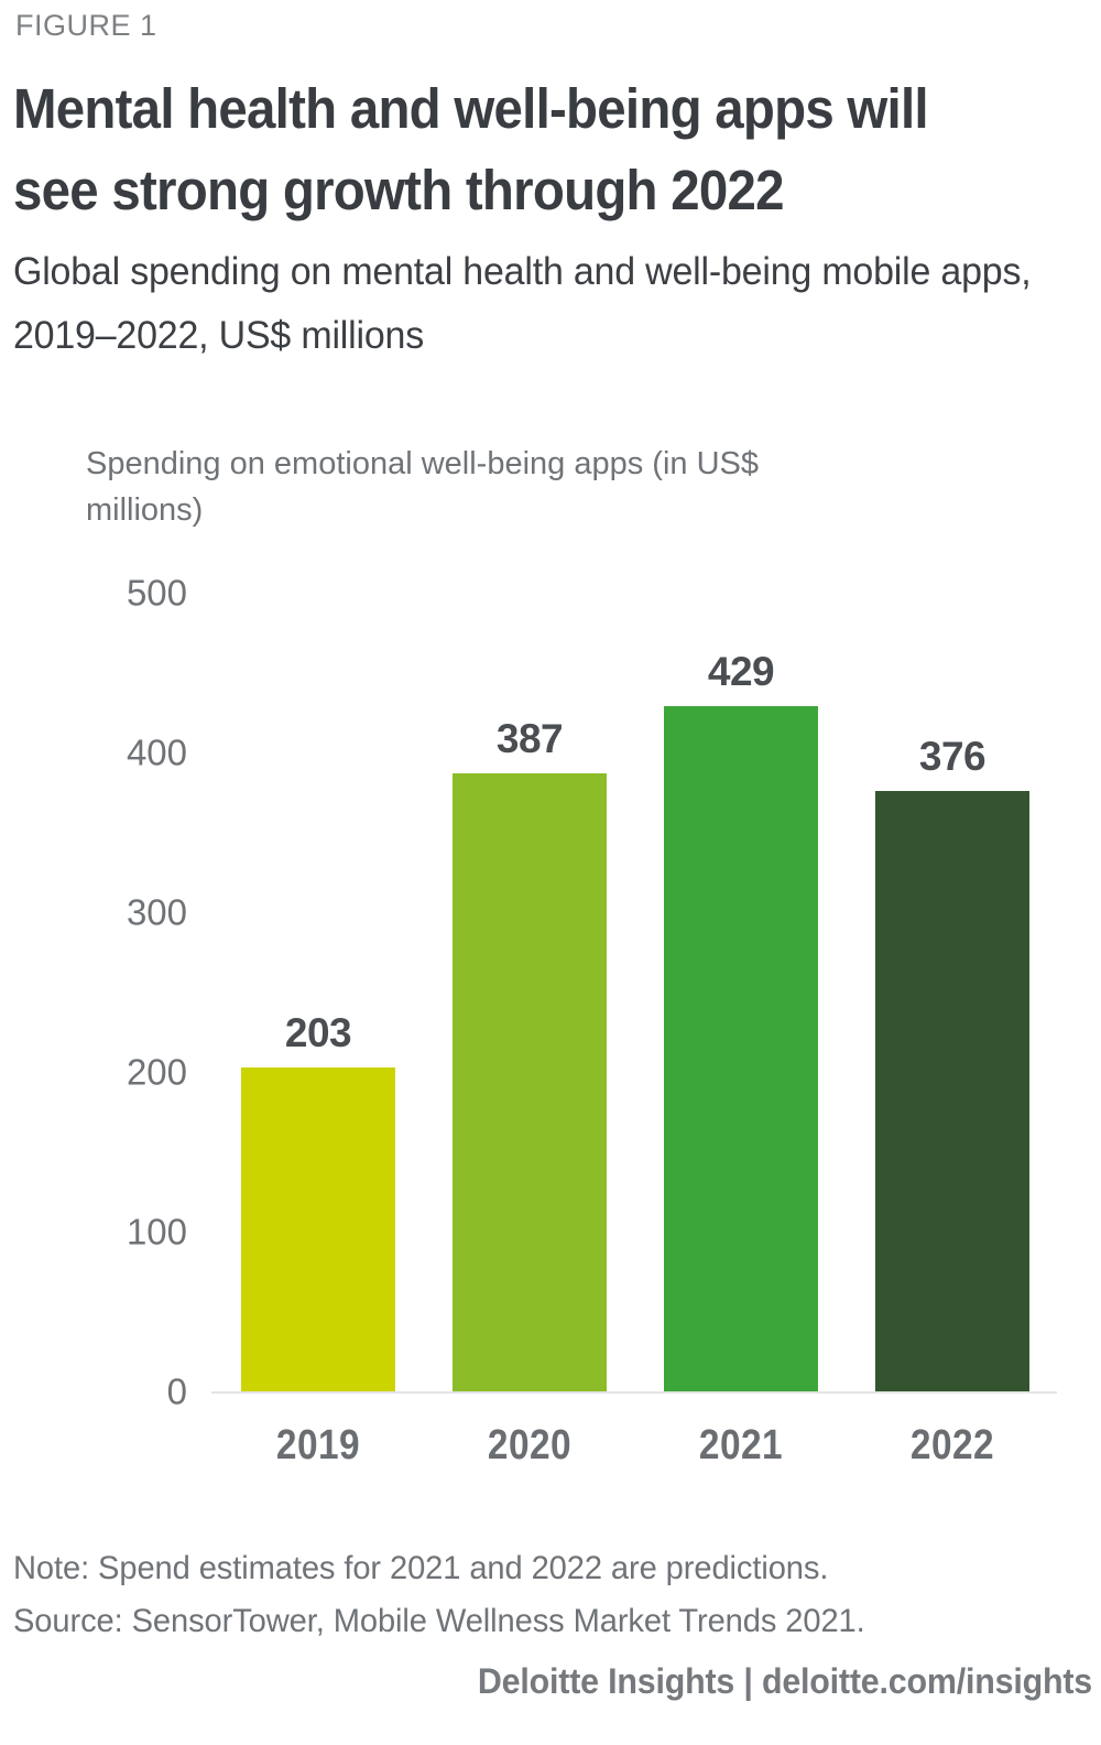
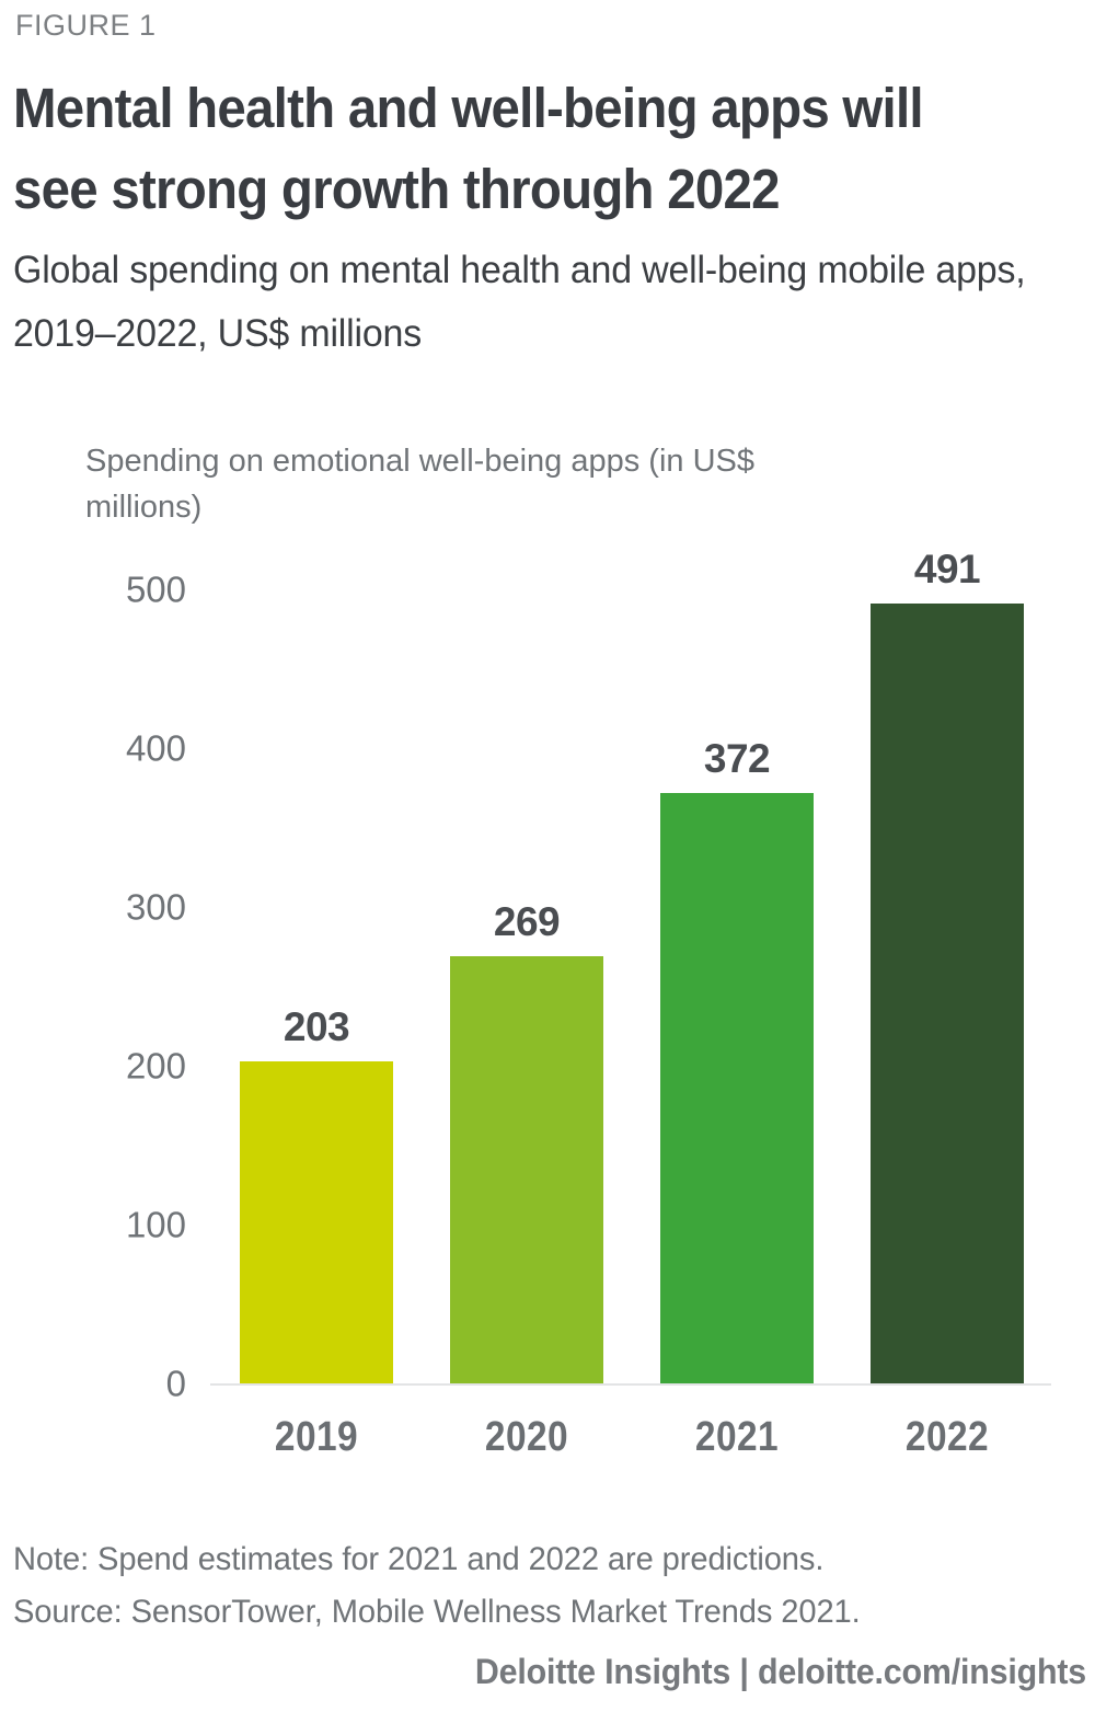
2020: 387 -> 269
2021: 429 -> 372
2022: 376 -> 491
